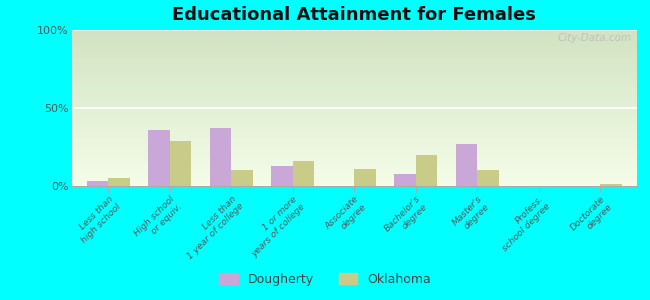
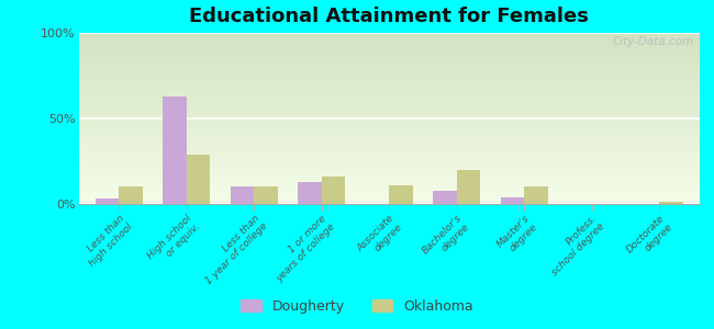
Oklahoma/Less than high school: 5% -> 10%
Dougherty/High school or equiv.: 36% -> 63%
Dougherty/Less than 1 year of college: 37% -> 10%
Dougherty/Master's degree: 27% -> 4%
